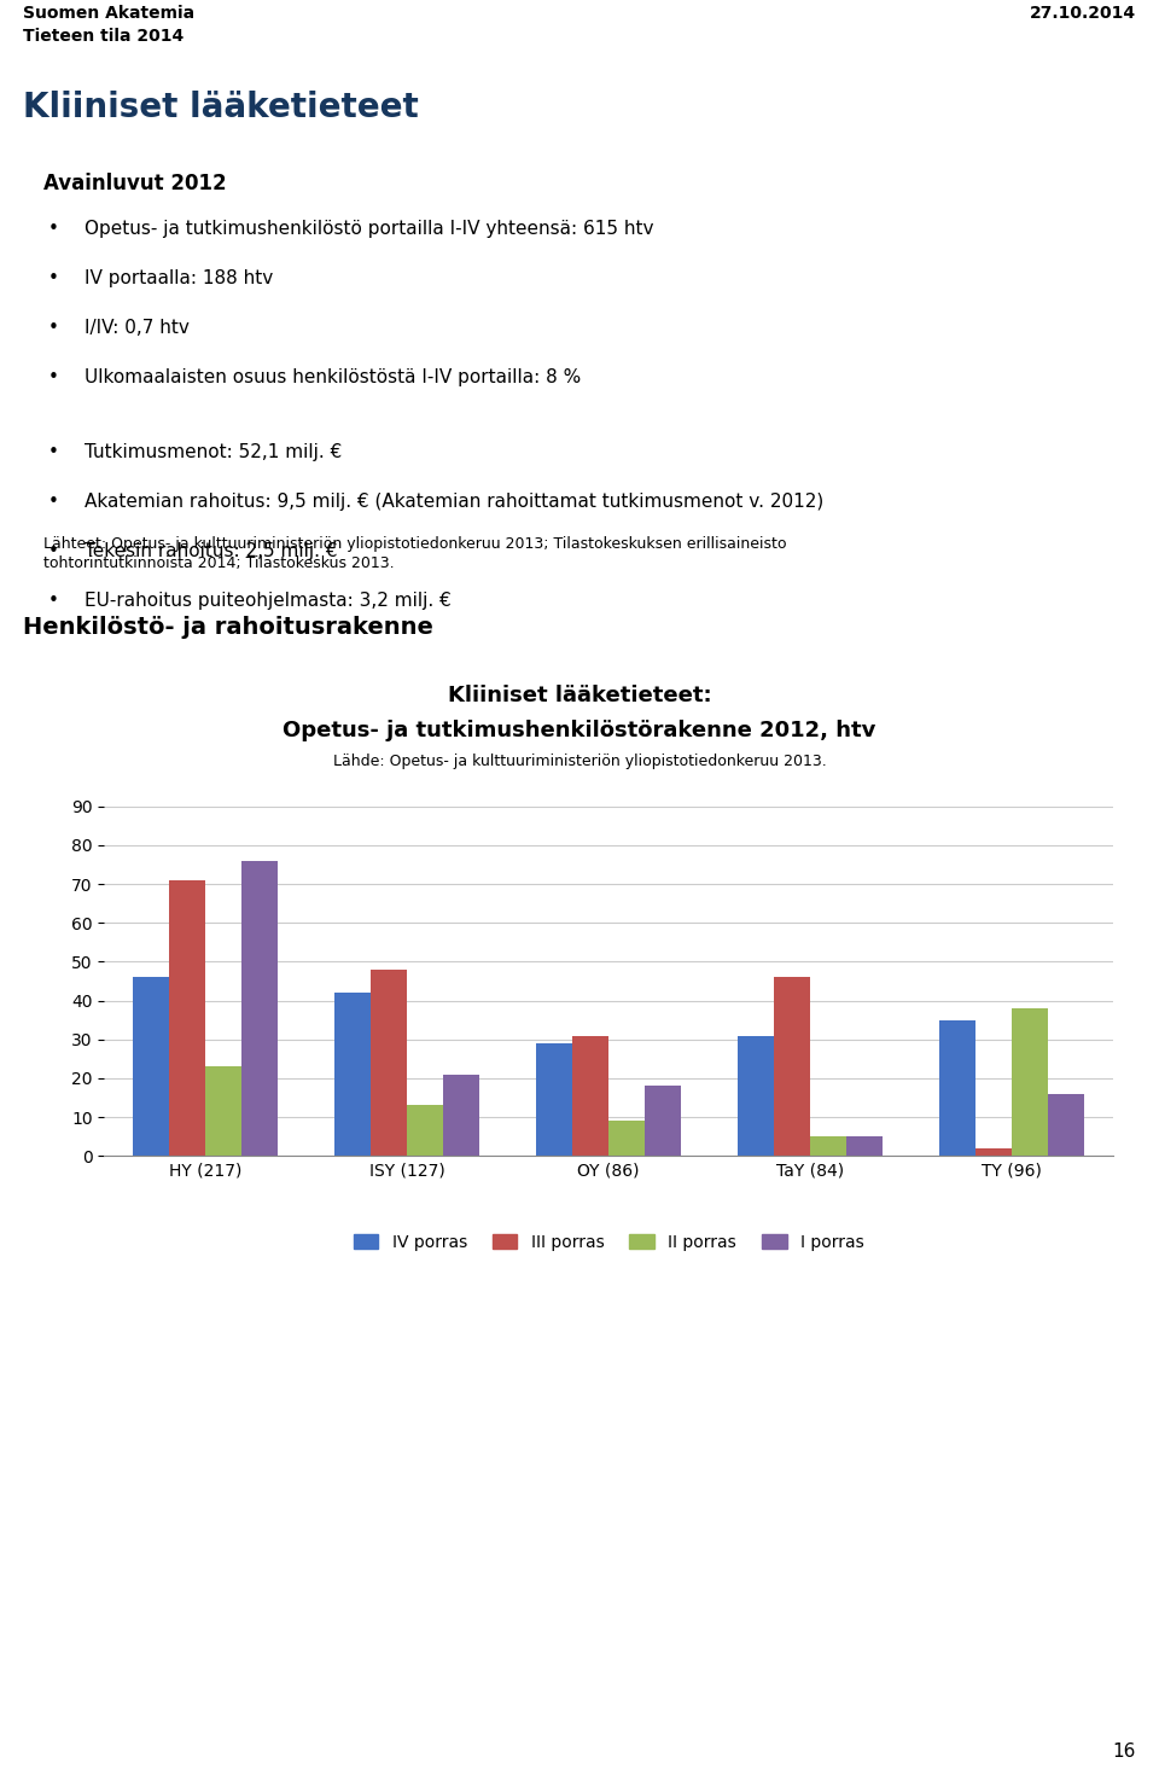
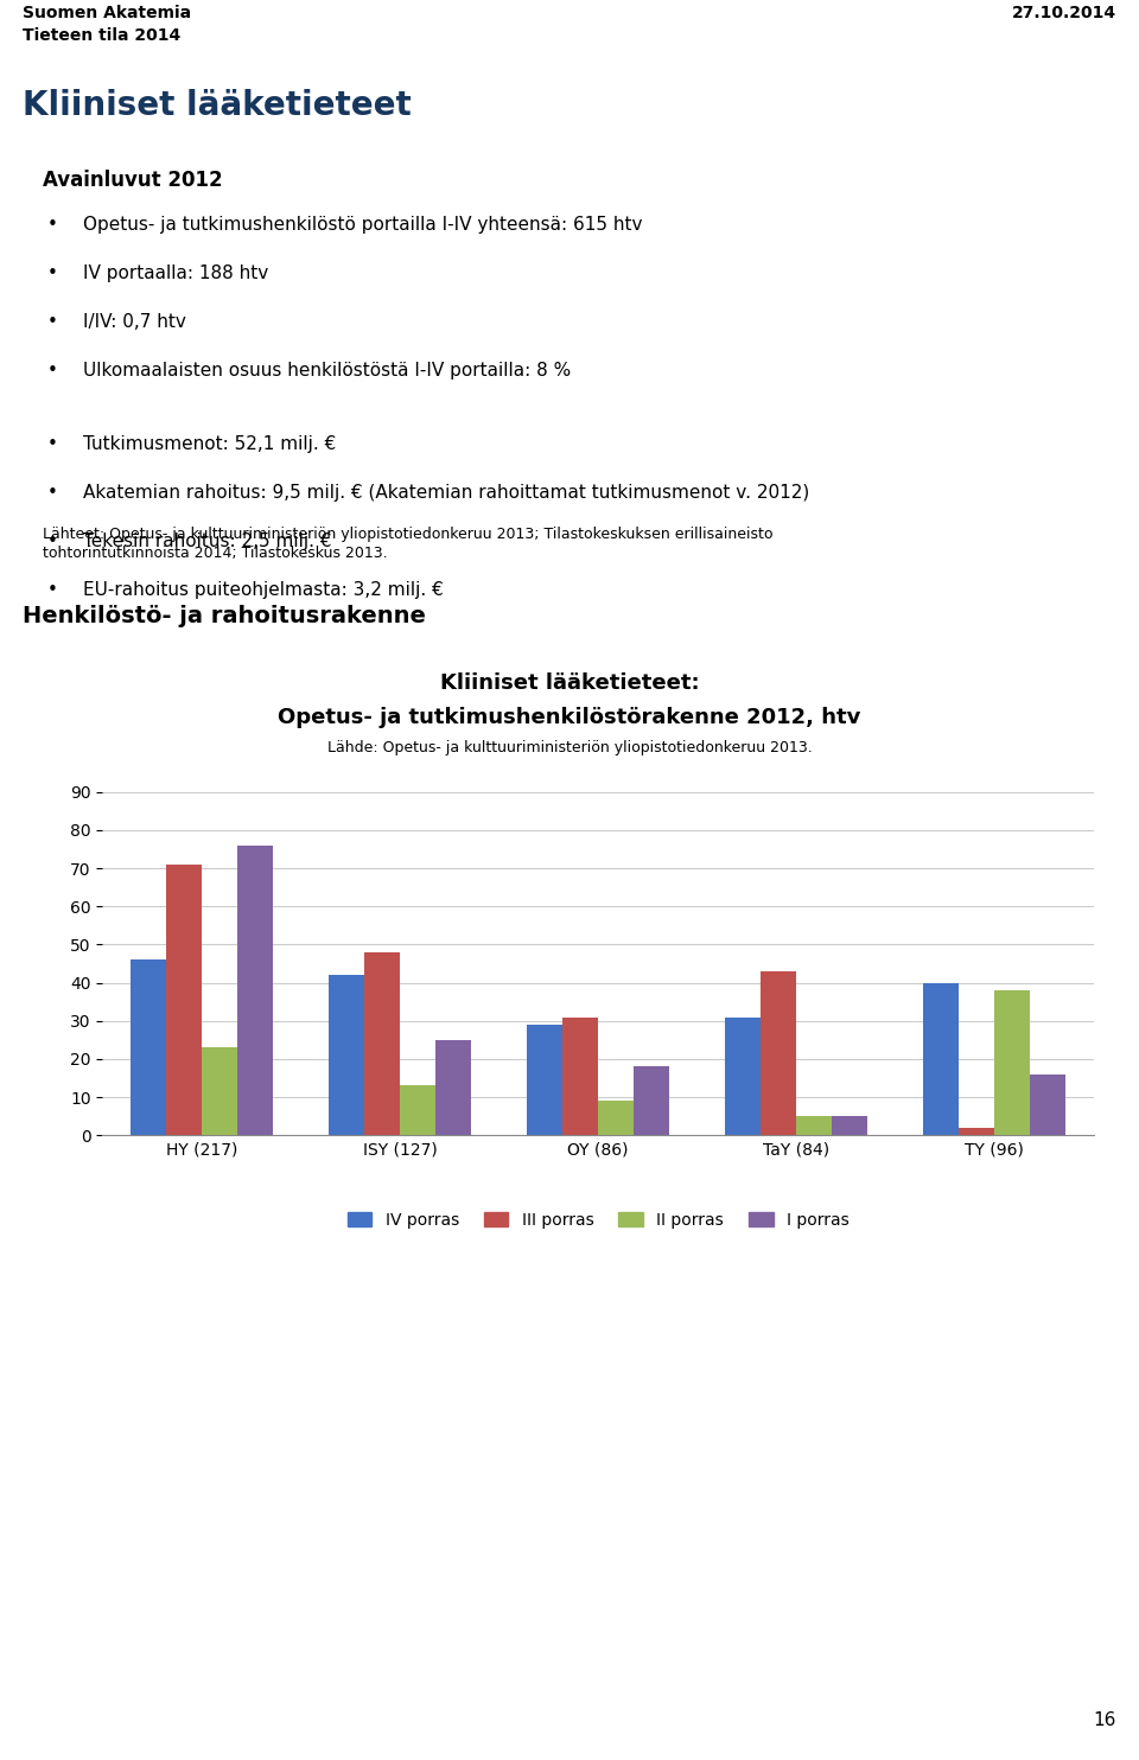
I porras/ISY (127): 21 -> 25
III porras/TaY (84): 46 -> 43
IV porras/TY (96): 35 -> 40
